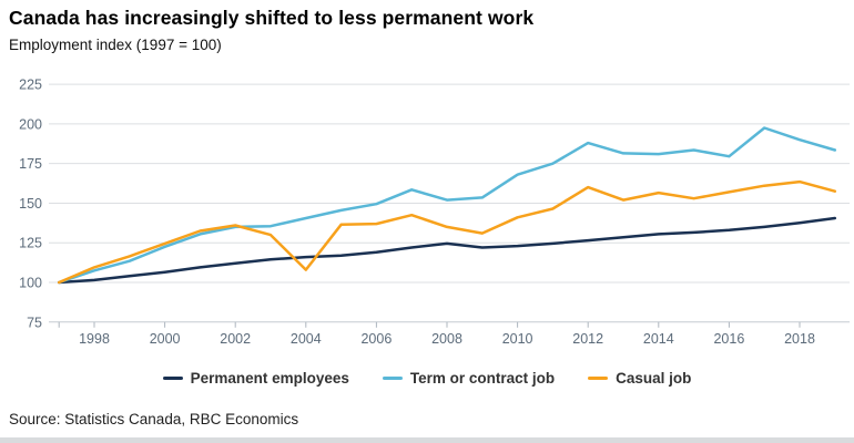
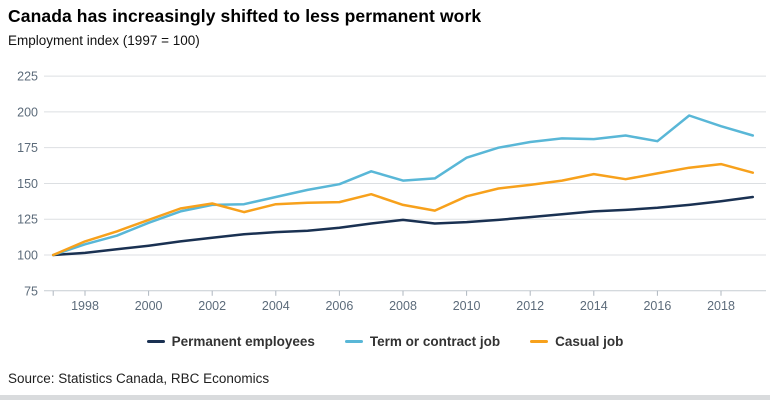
Casual job/2004: 108 -> 136
Term or contract job/2012: 188 -> 179
Casual job/2012: 160 -> 149
